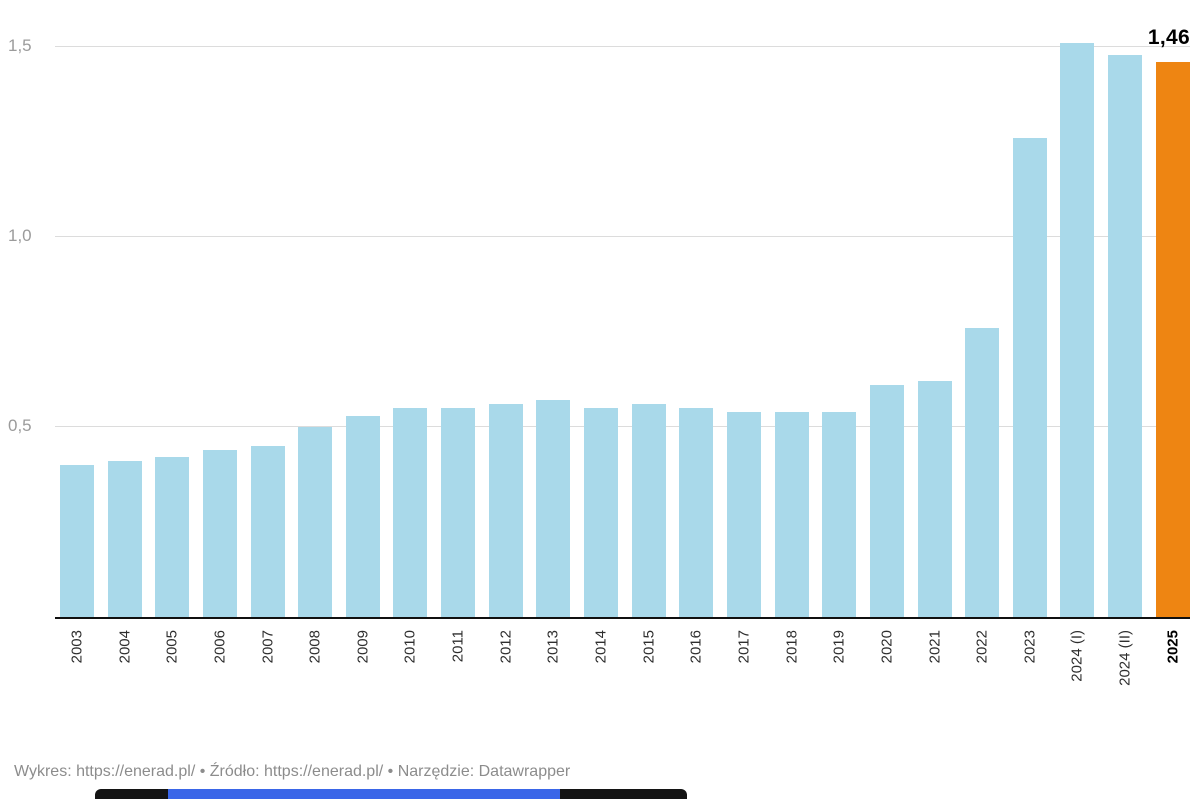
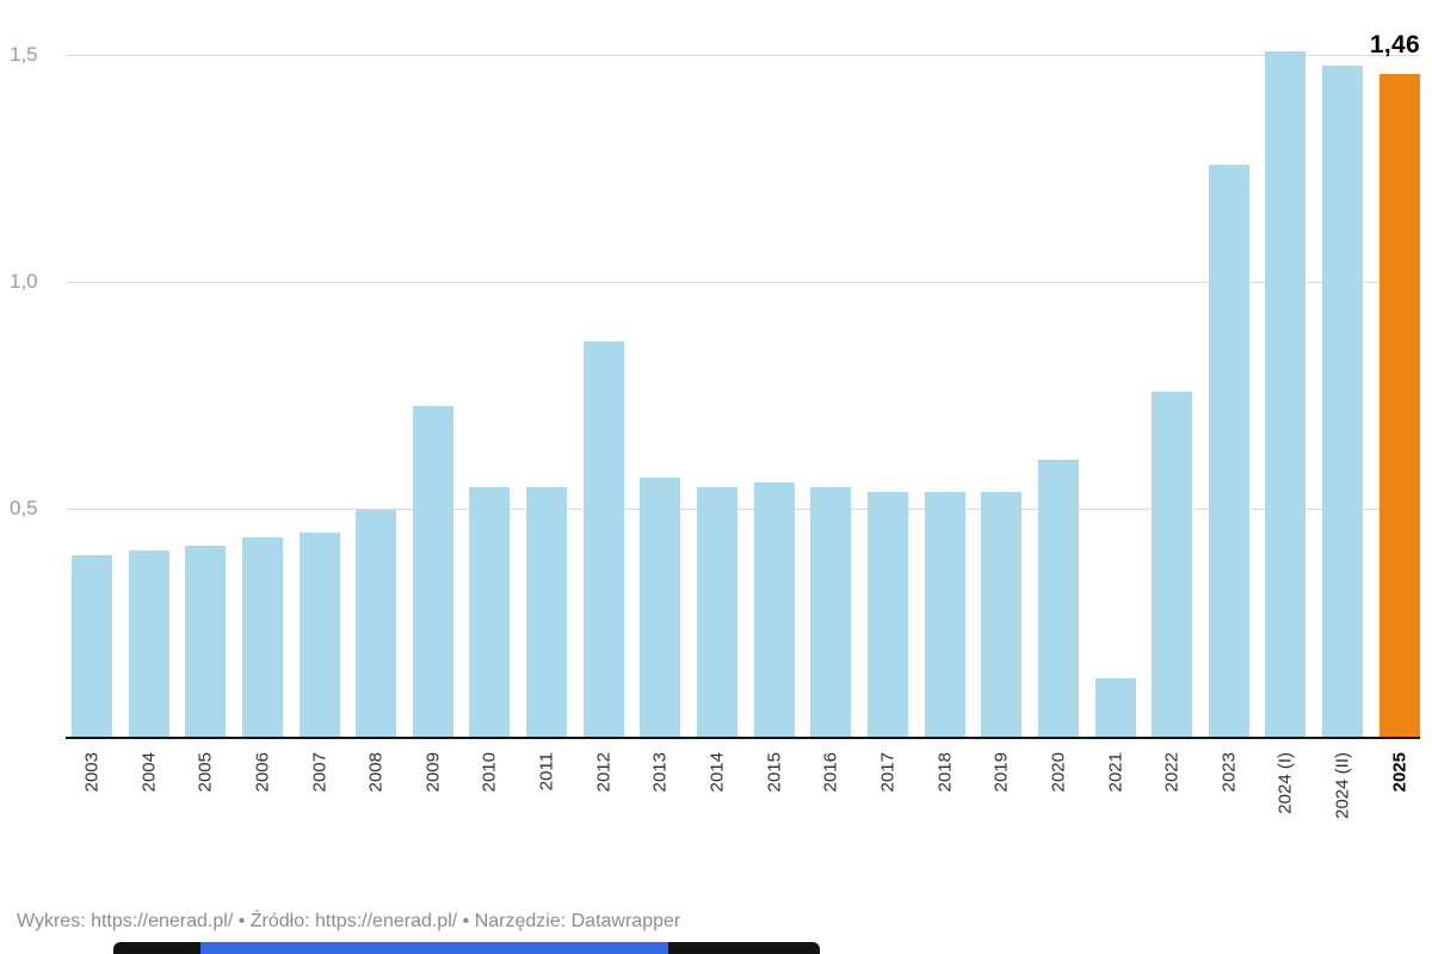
2009: 0,53 -> 0,73
2012: 0,56 -> 0,87
2021: 0,62 -> 0,13
